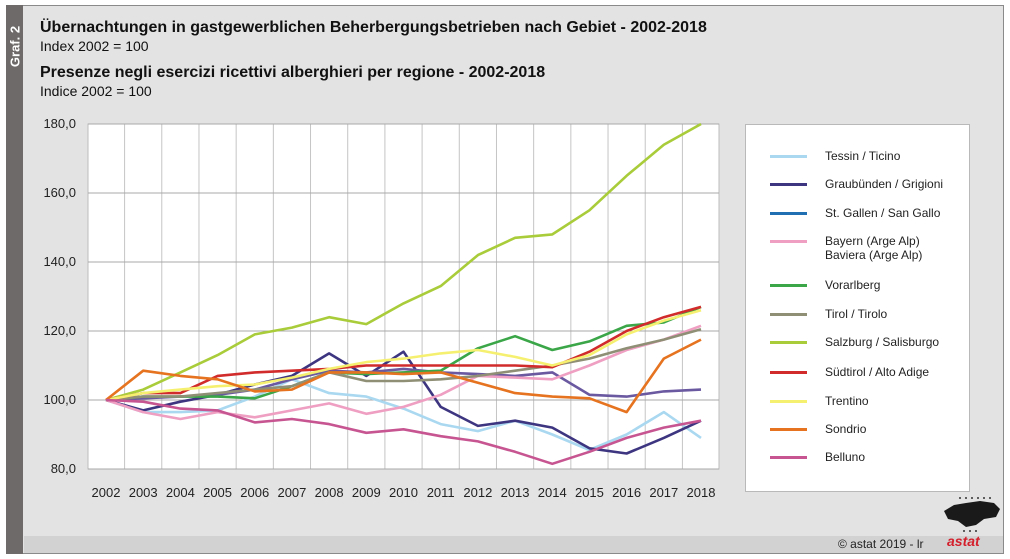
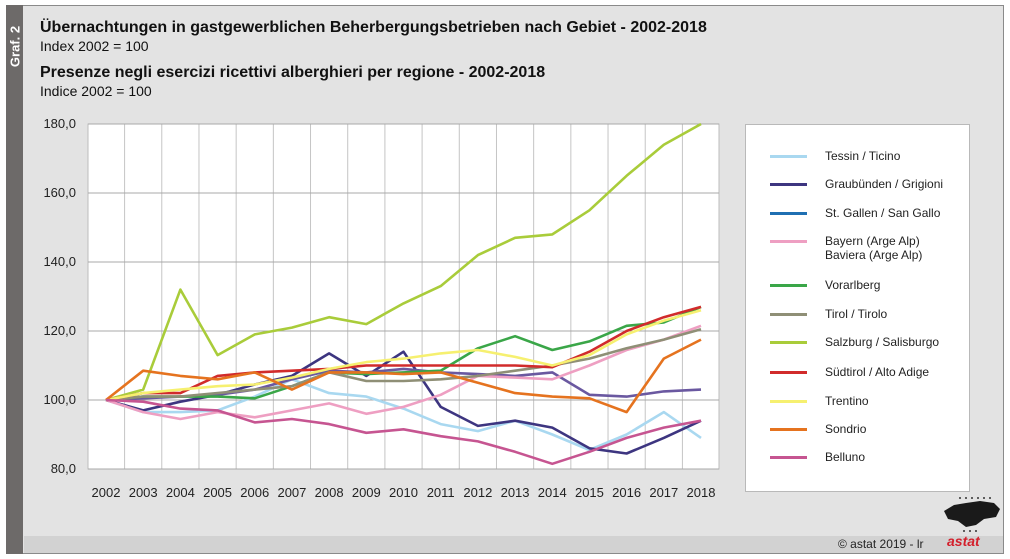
Salzburg / Salisburgo/2004: 108 -> 132
Sondrio/2006: 102 -> 108
